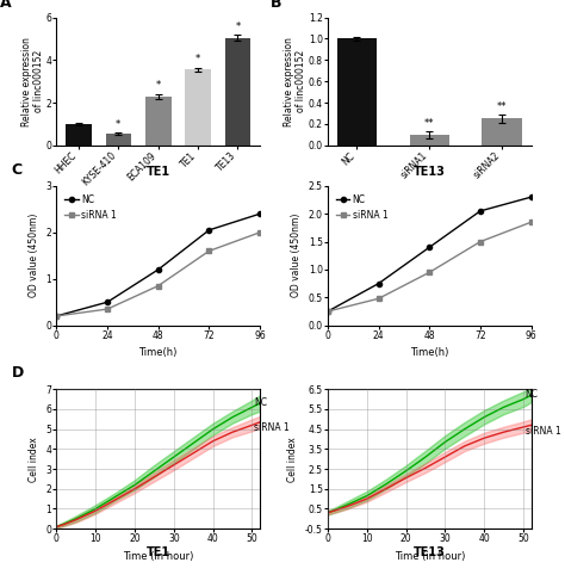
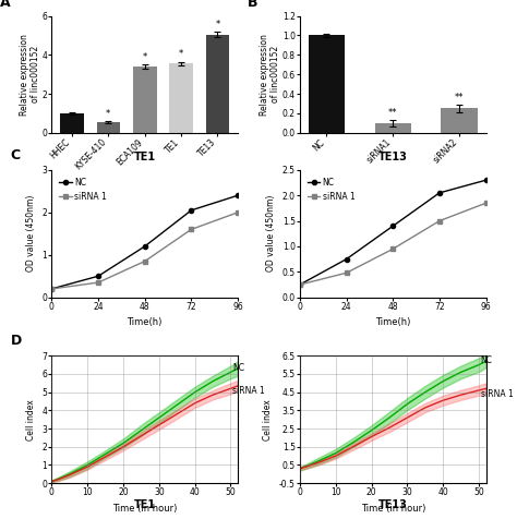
ECA109: 2.3 -> 3.4
